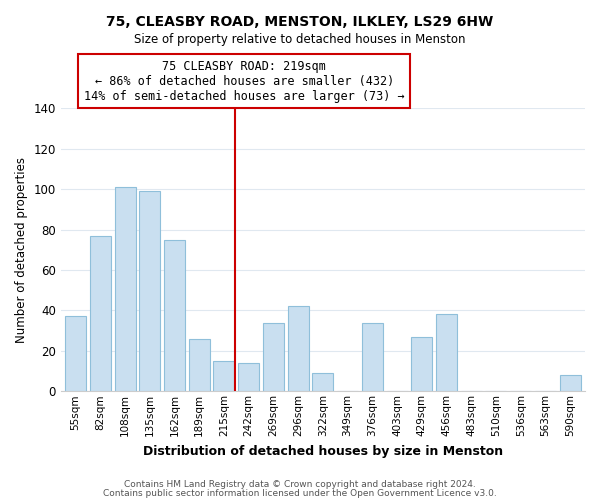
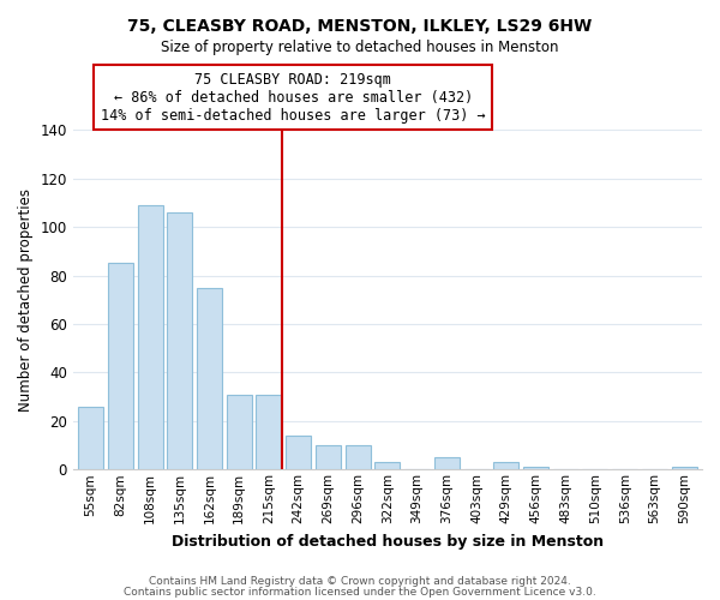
55sqm: 37 -> 26
82sqm: 77 -> 85
108sqm: 101 -> 109
135sqm: 99 -> 106
189sqm: 26 -> 31
215sqm: 15 -> 31
269sqm: 34 -> 10
296sqm: 42 -> 10
322sqm: 9 -> 3
376sqm: 34 -> 5
429sqm: 27 -> 3
456sqm: 38 -> 1
590sqm: 8 -> 1
